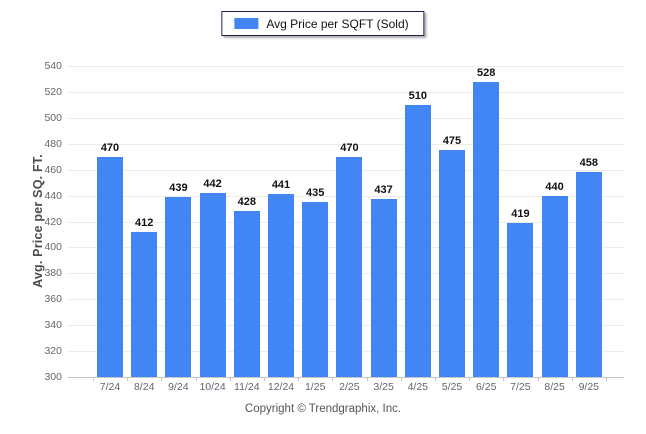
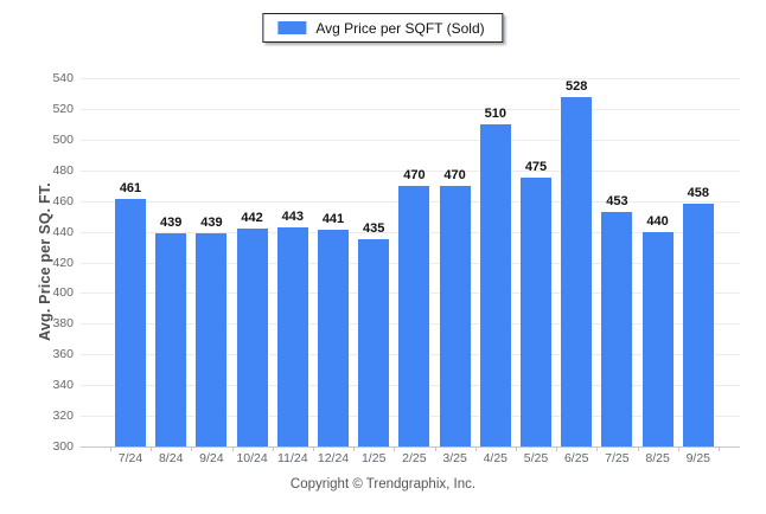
7/24: 470 -> 461
8/24: 412 -> 439
11/24: 428 -> 443
3/25: 437 -> 470
7/25: 419 -> 453
